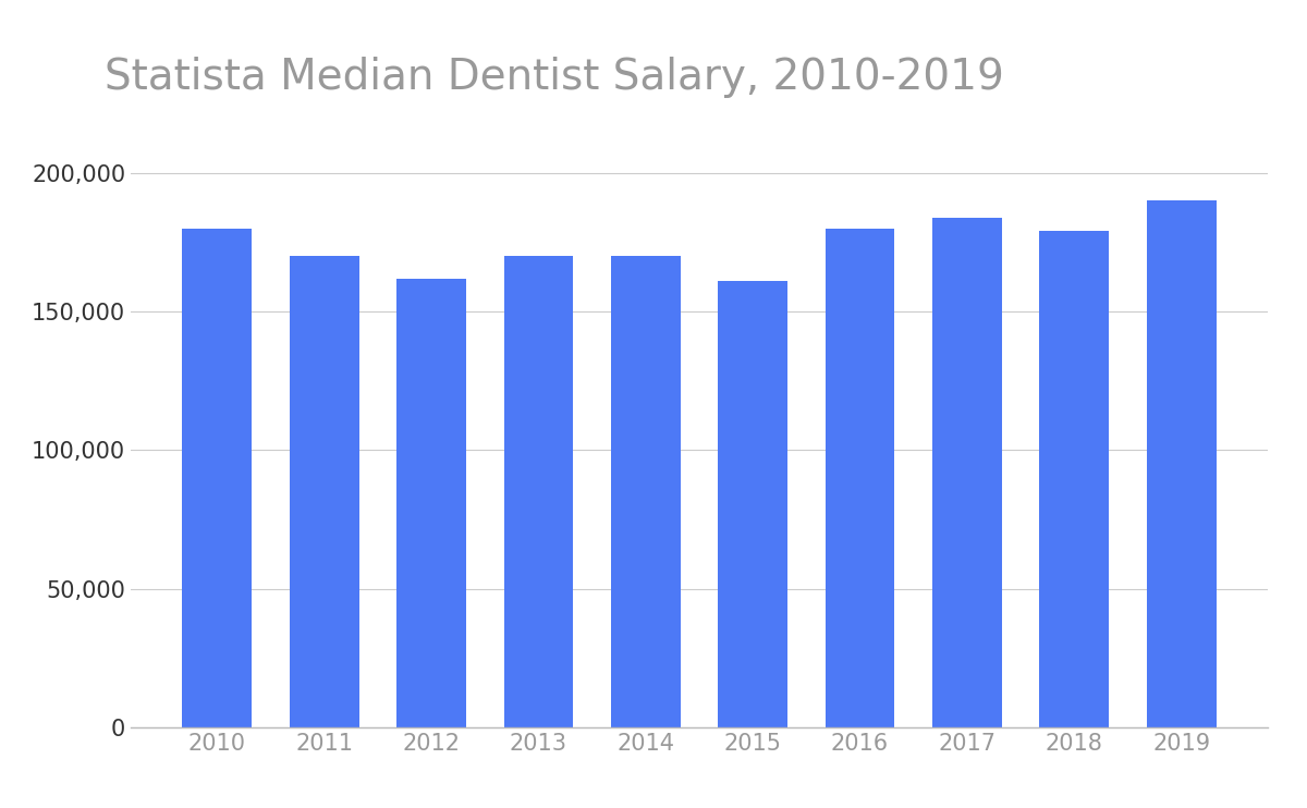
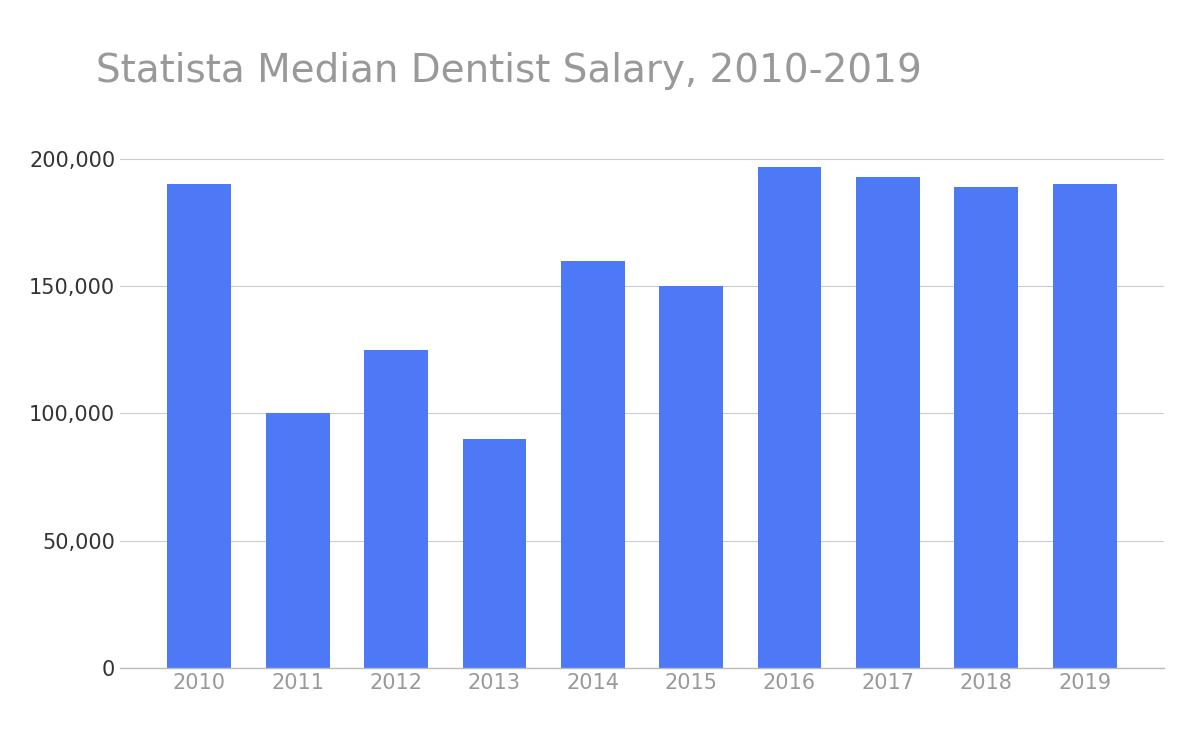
2010: 180,000 -> 190,000
2011: 170,000 -> 100,000
2012: 162,000 -> 125,000
2013: 170,000 -> 90,000
2014: 170,000 -> 160,000
2015: 161,000 -> 150,000
2016: 180,000 -> 197,000
2017: 184,000 -> 193,000
2018: 179,000 -> 189,000
